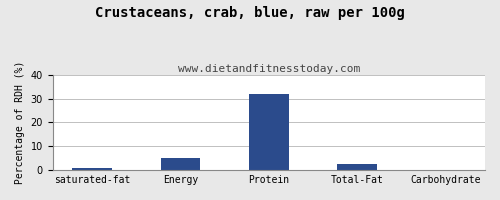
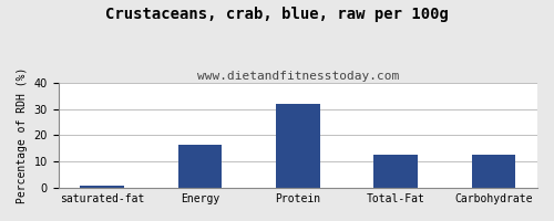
Energy: 5.0 -> 16.5
Total-Fat: 2.5 -> 12.5
Carbohydrate: 0.2 -> 12.5
